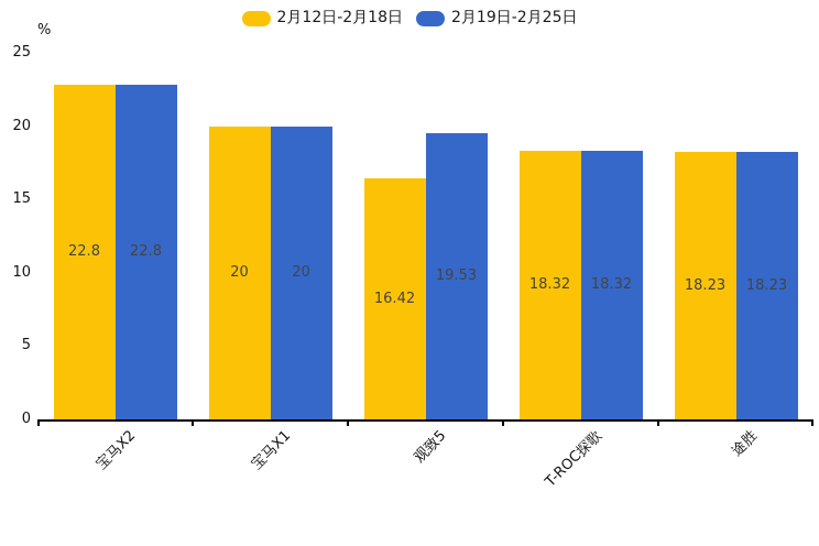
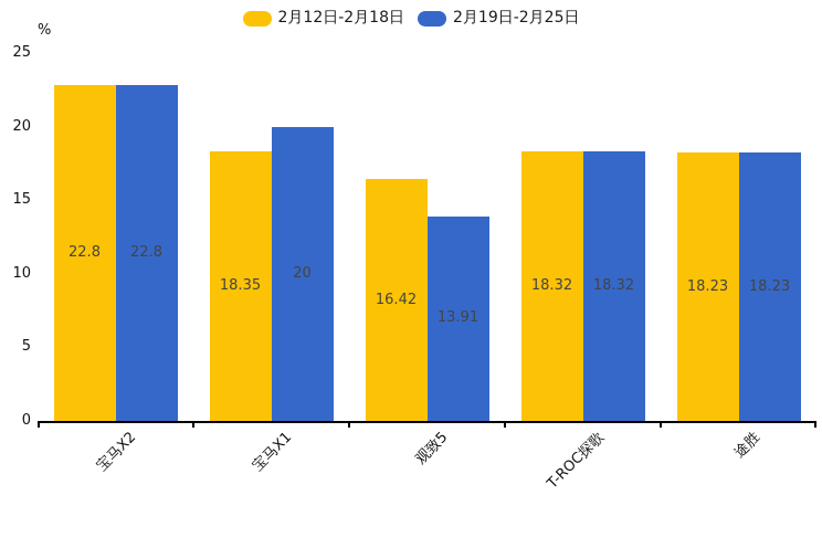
2月12日-2月18日/宝马X1: 20 -> 18.35
2月19日-2月25日/观致5: 19.53 -> 13.91
